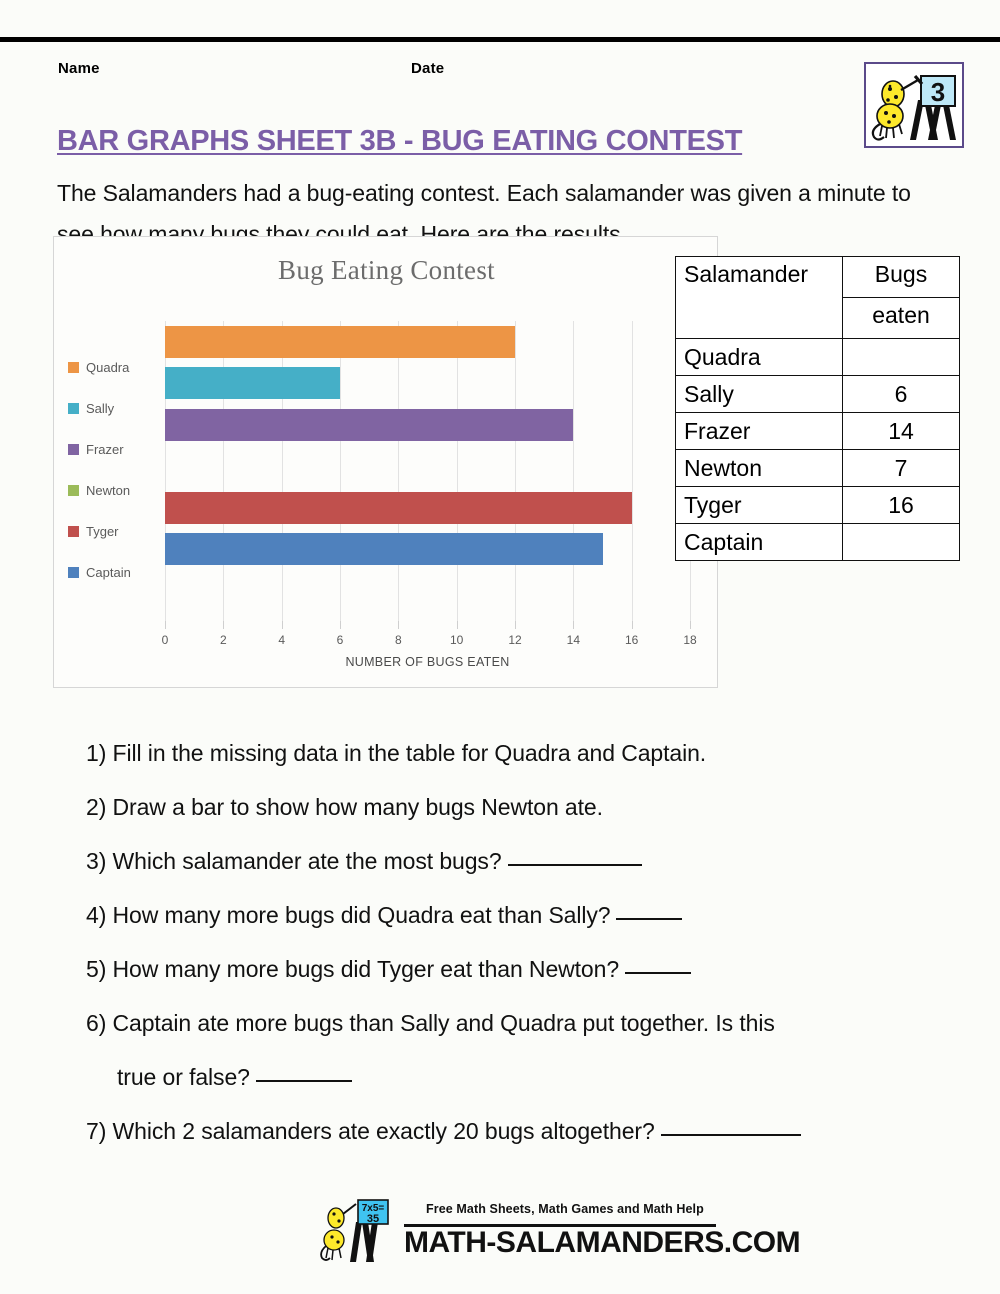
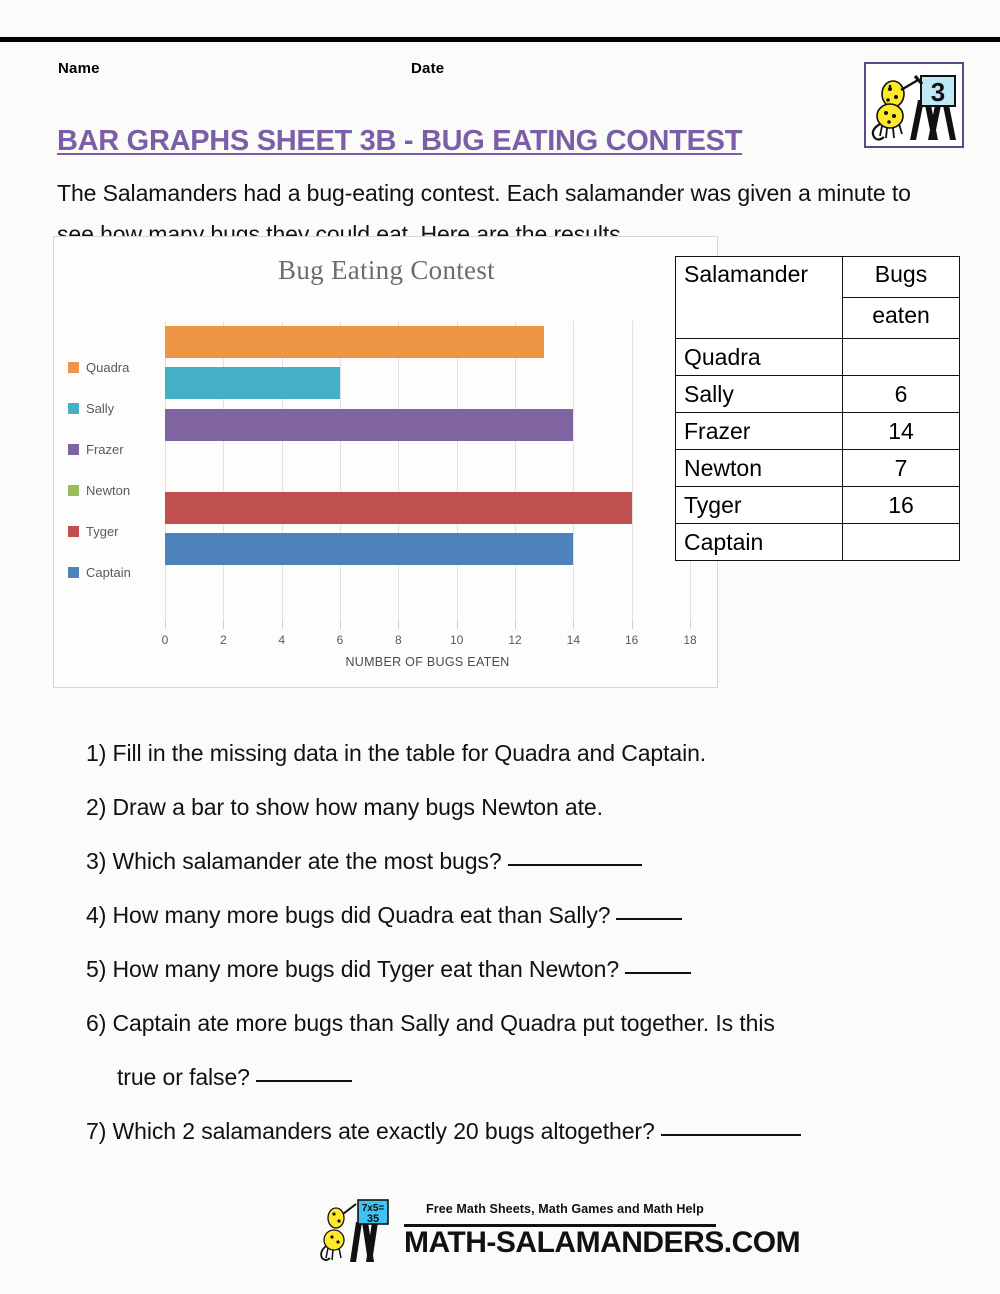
Quadra: 12 -> 13
Captain: 15 -> 14
